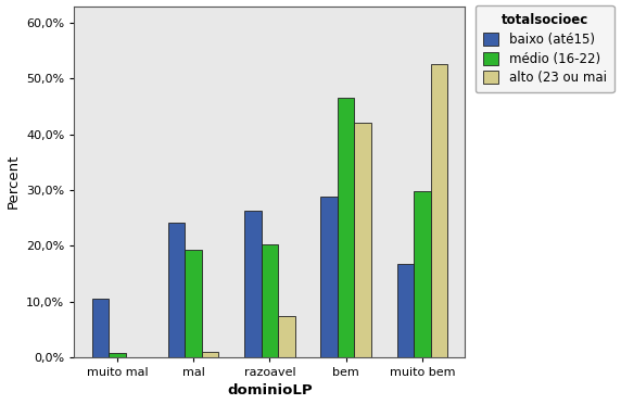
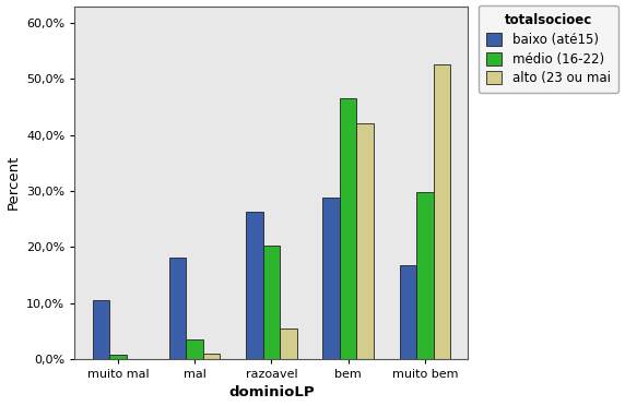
baixo (até15)/mal: 24,2% -> 18,0%
médio (16-22)/mal: 19,2% -> 3,5%
alto (23 ou mai/razoavel: 7,4% -> 5,5%
